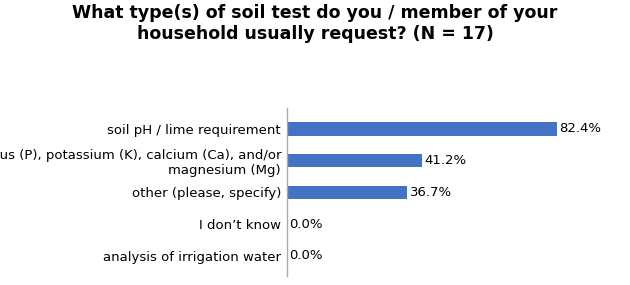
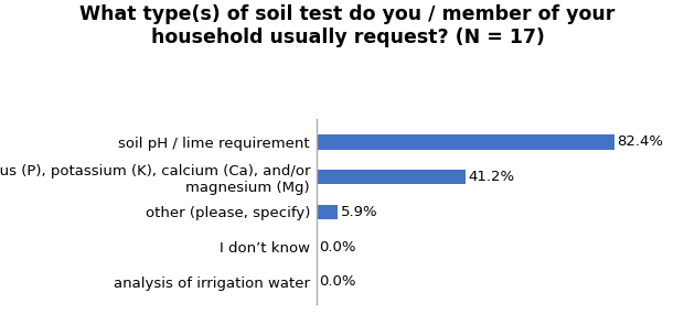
other (please, specify): 36.7% -> 5.9%
